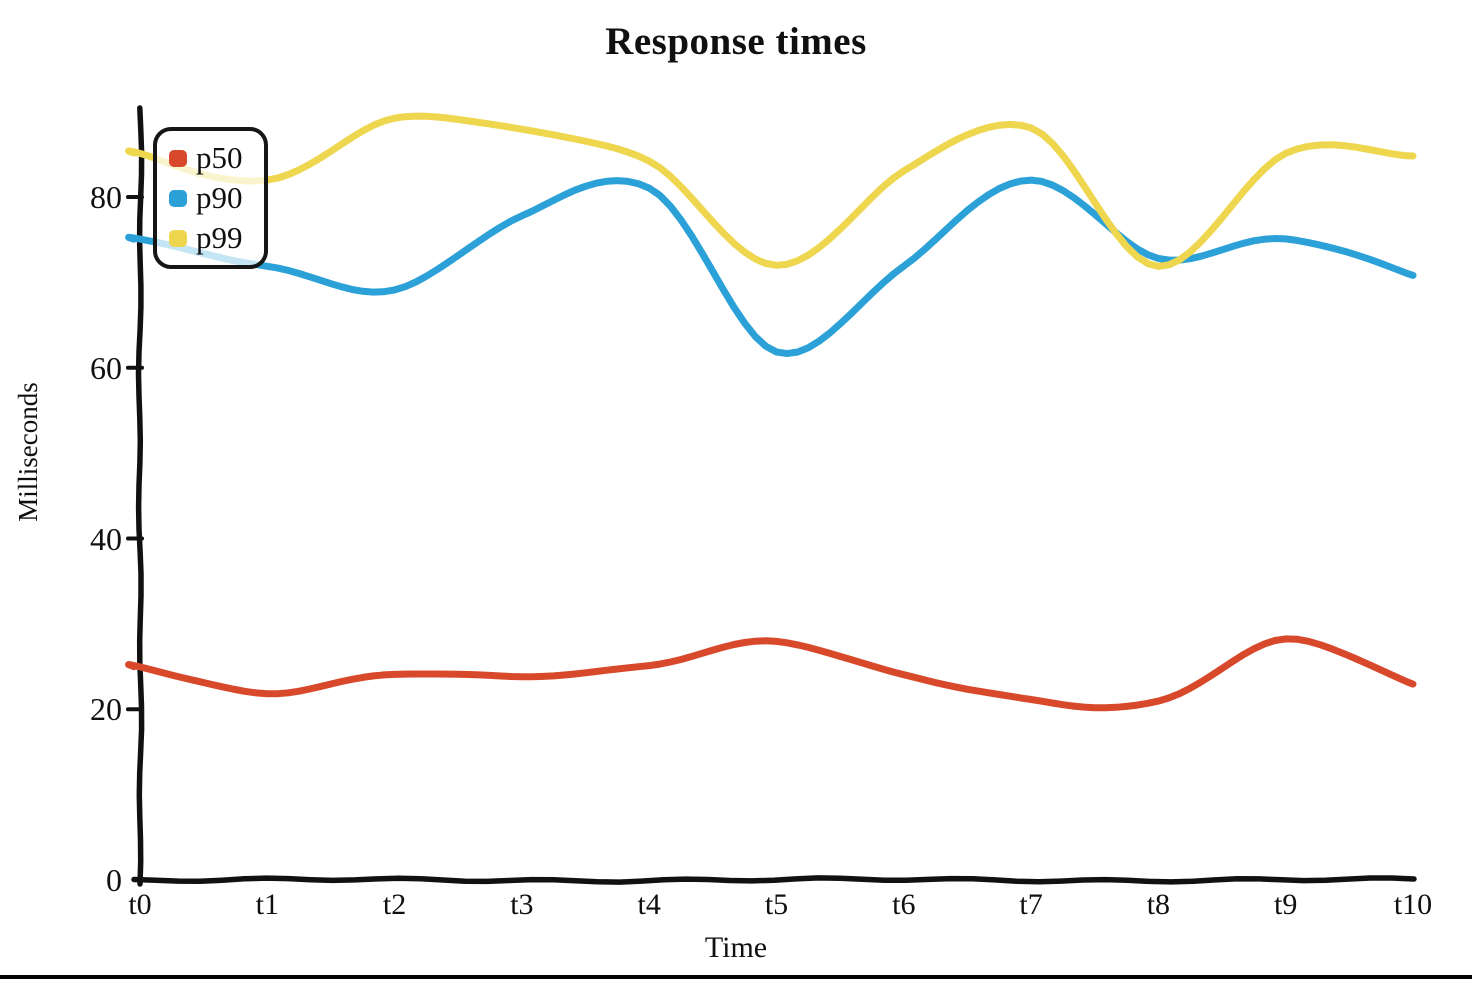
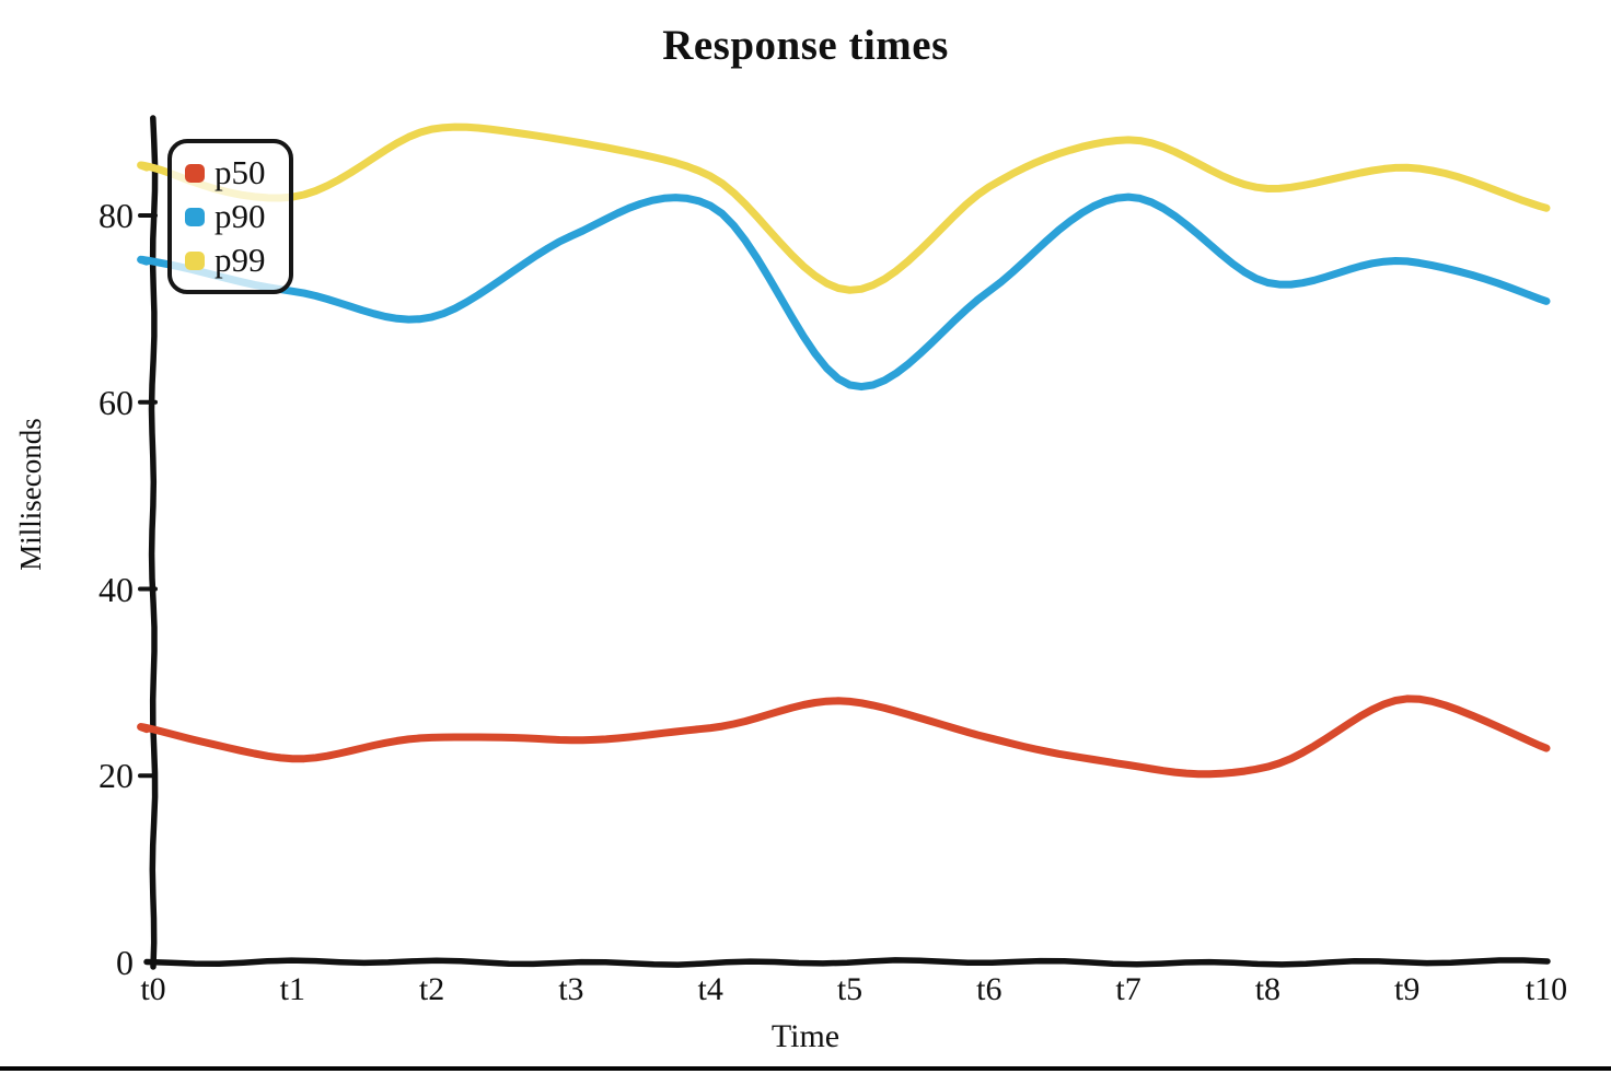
p99/t8: 72 -> 83
p99/t10: 85 -> 81
